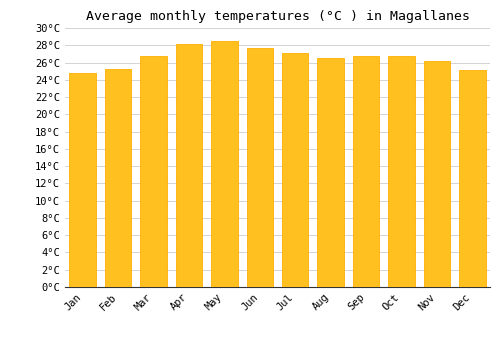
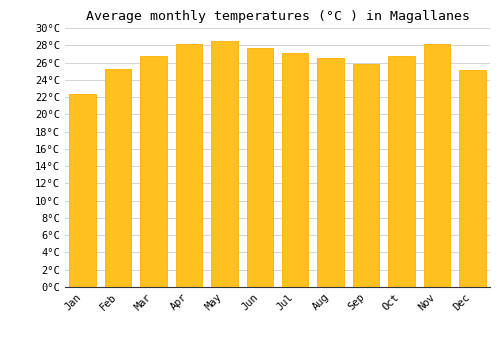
Jan: 24.8°C -> 22.4°C
Sep: 26.8°C -> 25.8°C
Nov: 26.2°C -> 28.2°C
